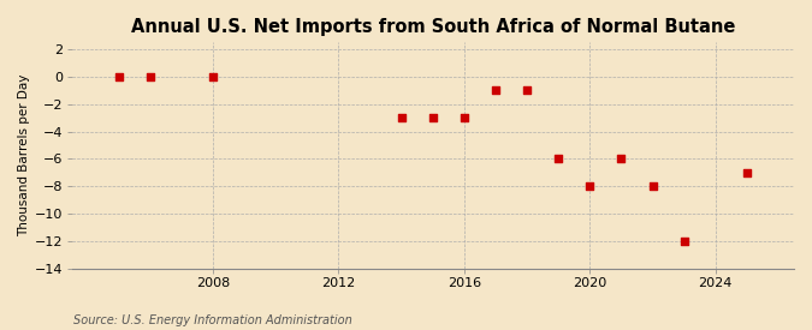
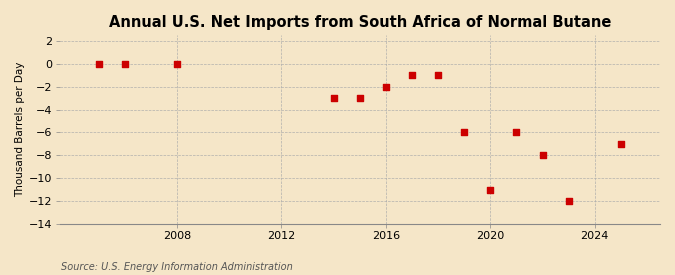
2016: -3 -> -2
2020: -8 -> -11
